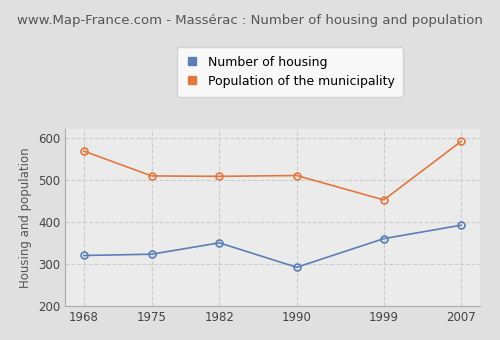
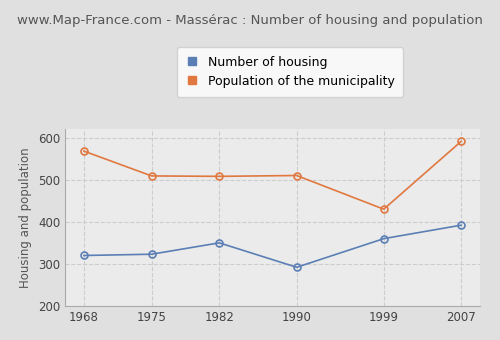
Population of the municipality/1999: 452 -> 430
